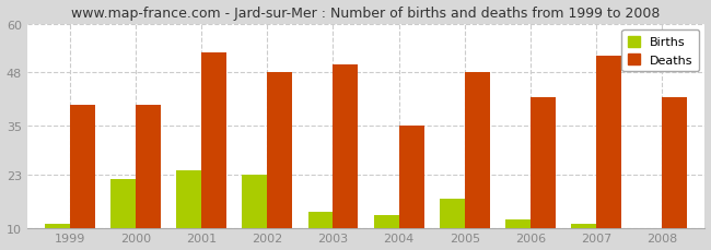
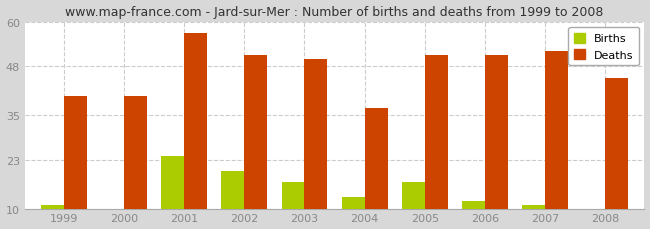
Births/2000: 22 -> 10
Deaths/2001: 53 -> 57
Births/2002: 23 -> 20
Deaths/2002: 48 -> 51
Births/2003: 14 -> 17
Deaths/2004: 35 -> 37
Deaths/2005: 48 -> 51
Deaths/2006: 42 -> 51
Deaths/2008: 42 -> 45
